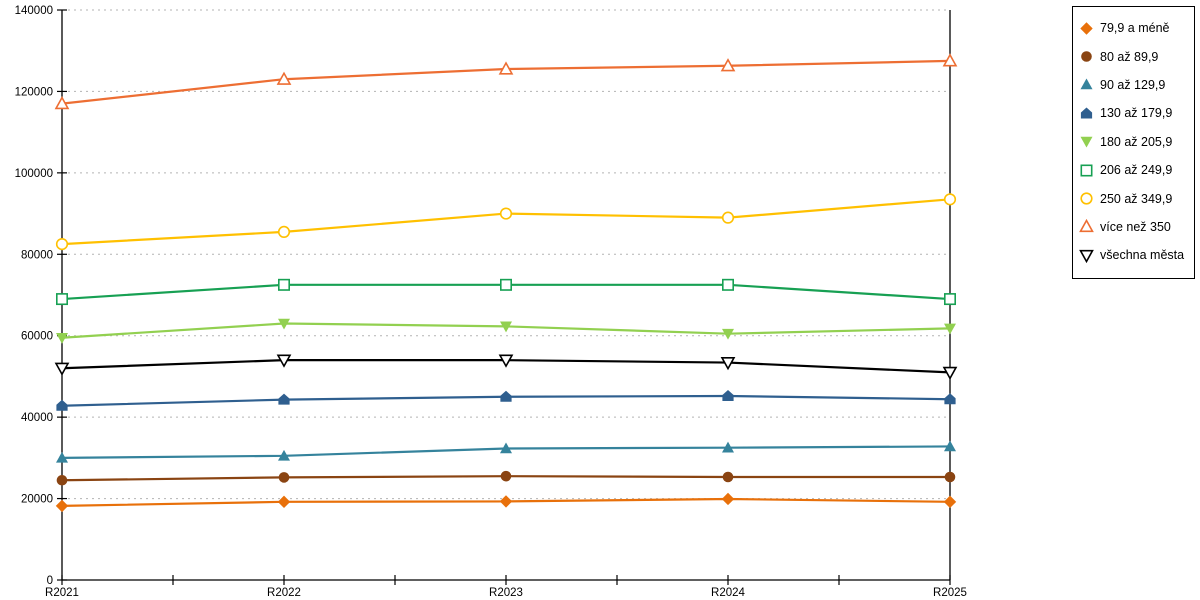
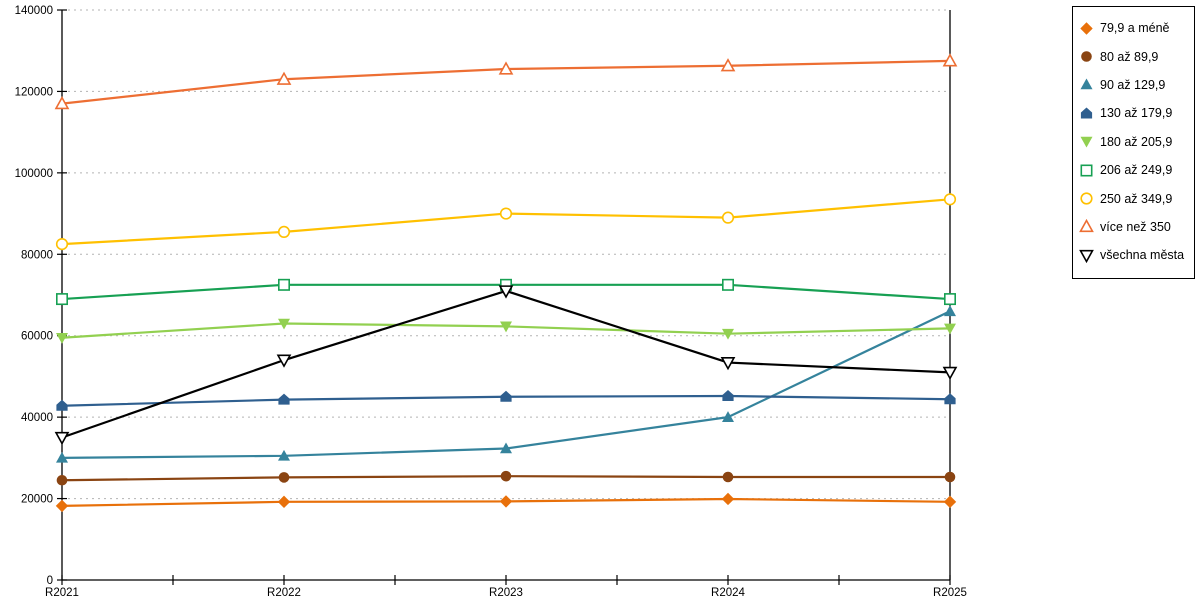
všechna města/R2021: 52000 -> 35000
všechna města/R2023: 54000 -> 71000
90 až 129,9/R2024: 32000 -> 40000
90 až 129,9/R2025: 33000 -> 66000
